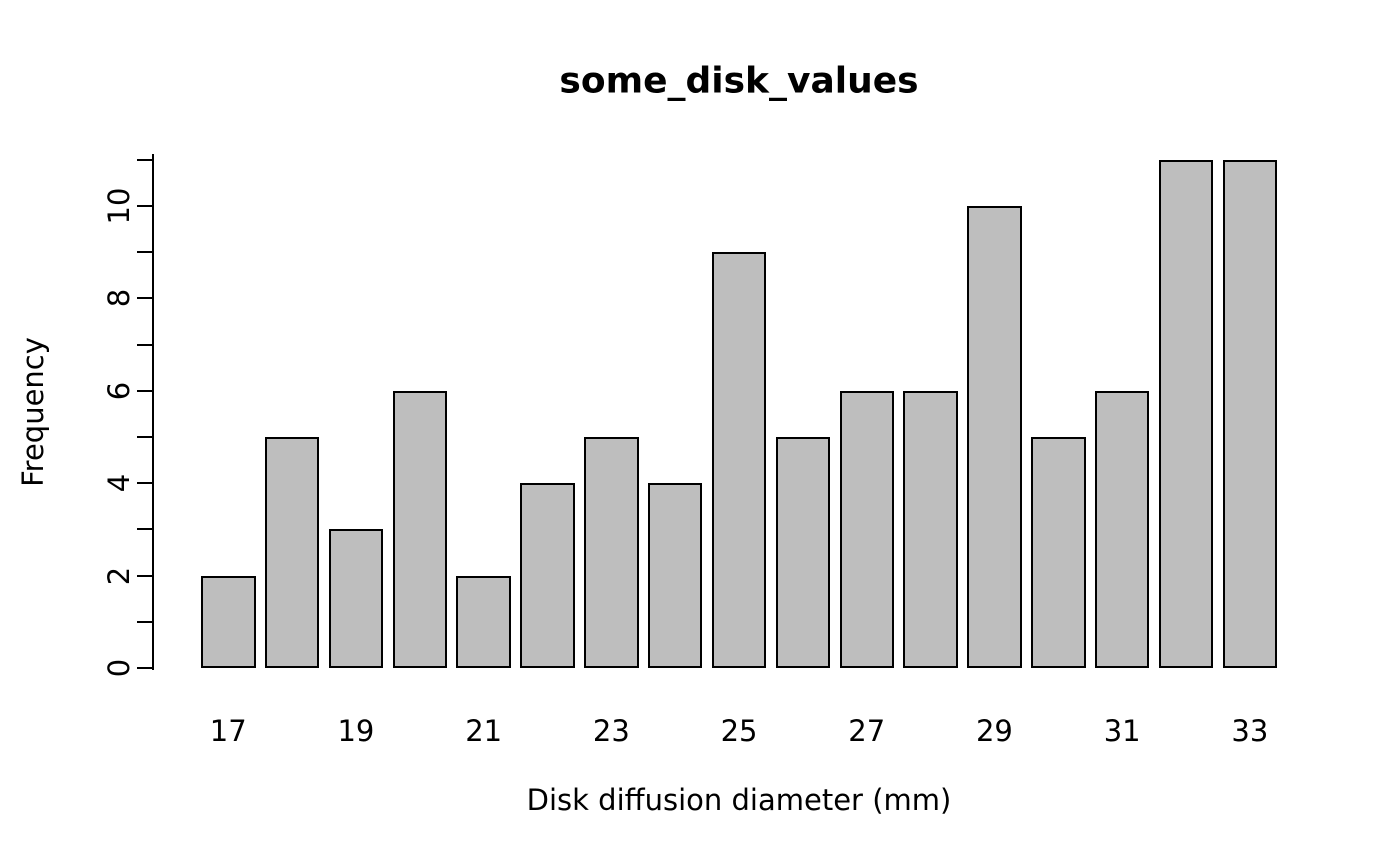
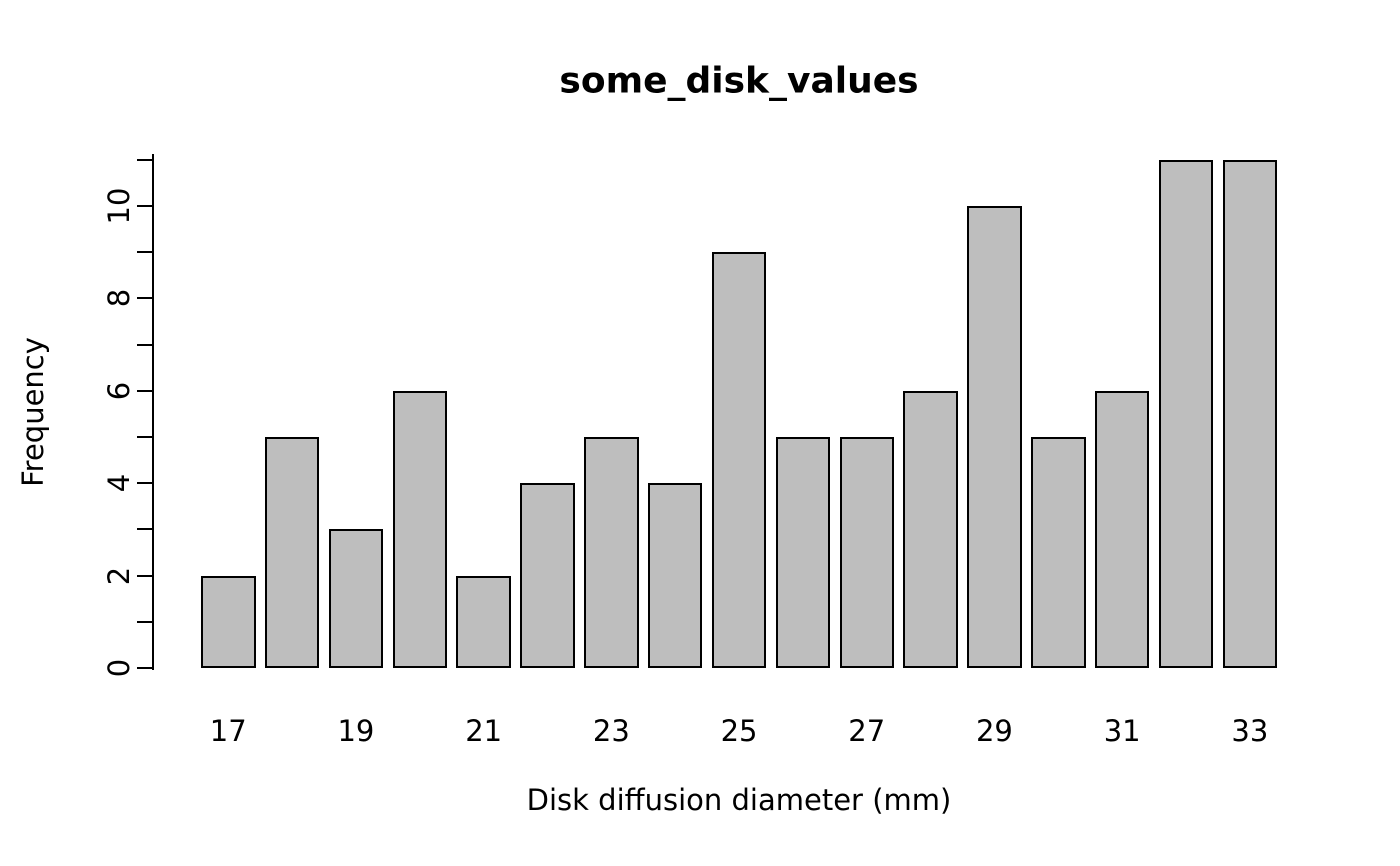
27: 6 -> 5
